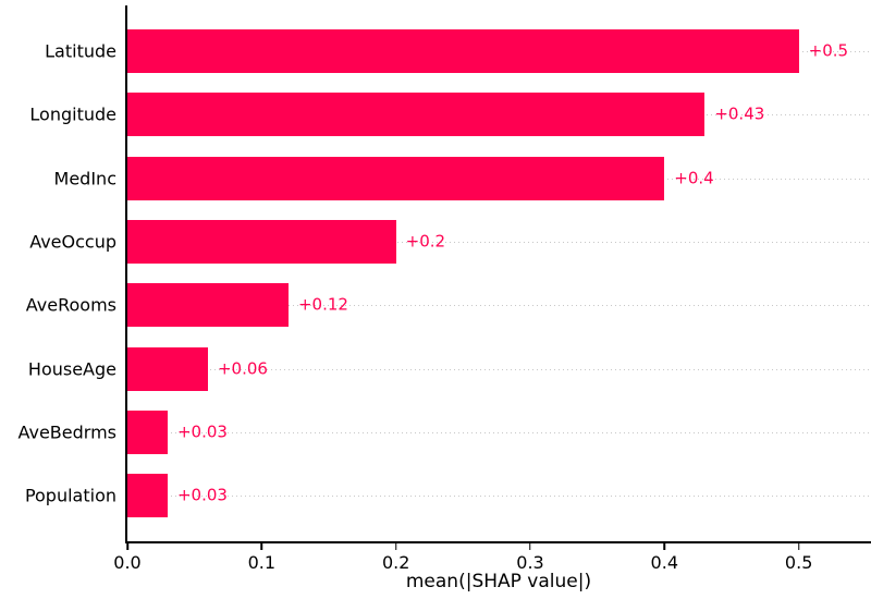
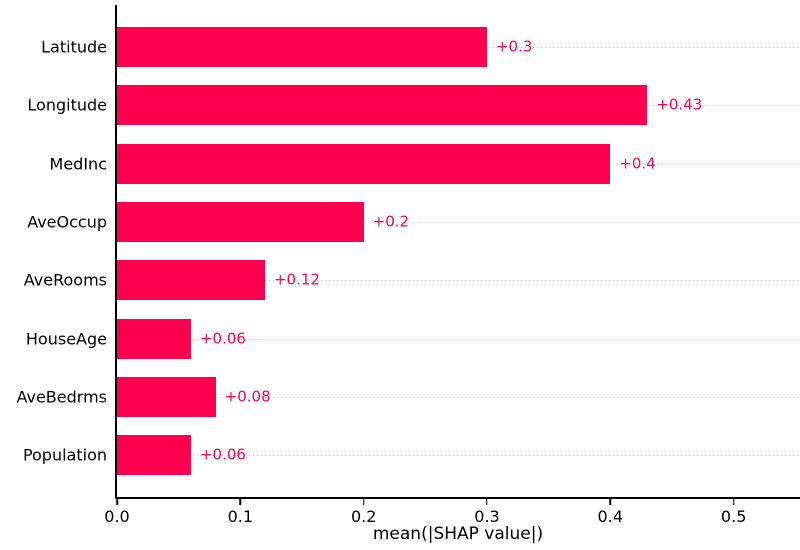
Latitude: +0.5 -> +0.3
AveBedrms: +0.03 -> +0.08
Population: +0.03 -> +0.06
